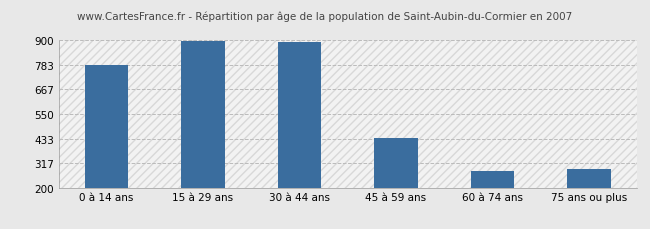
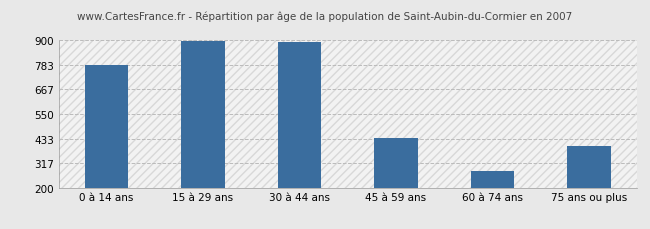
75 ans ou plus: 290 -> 400
